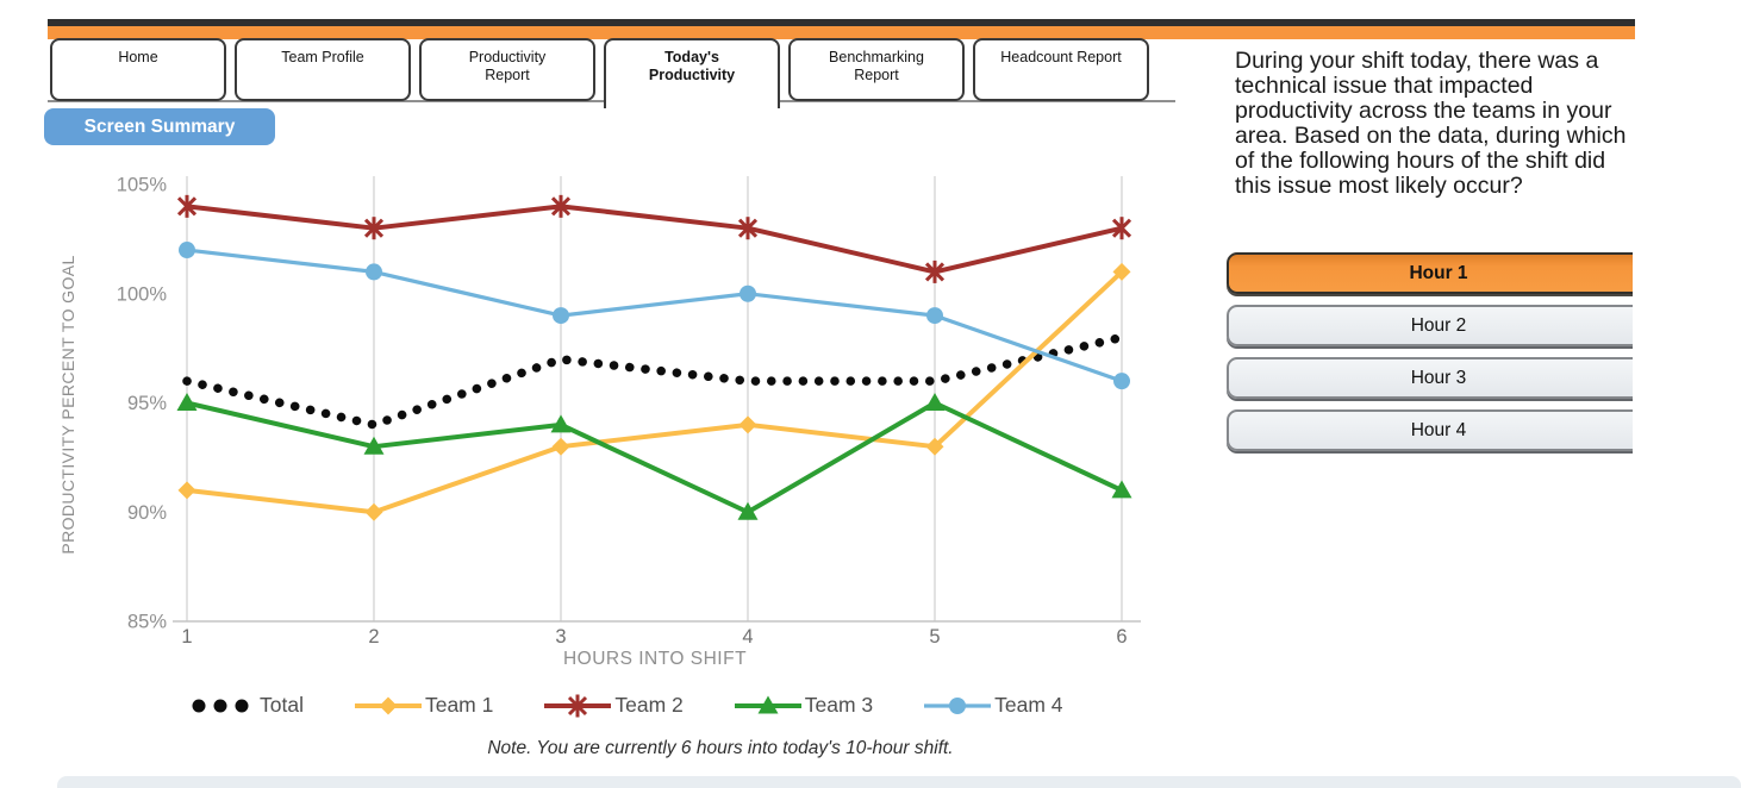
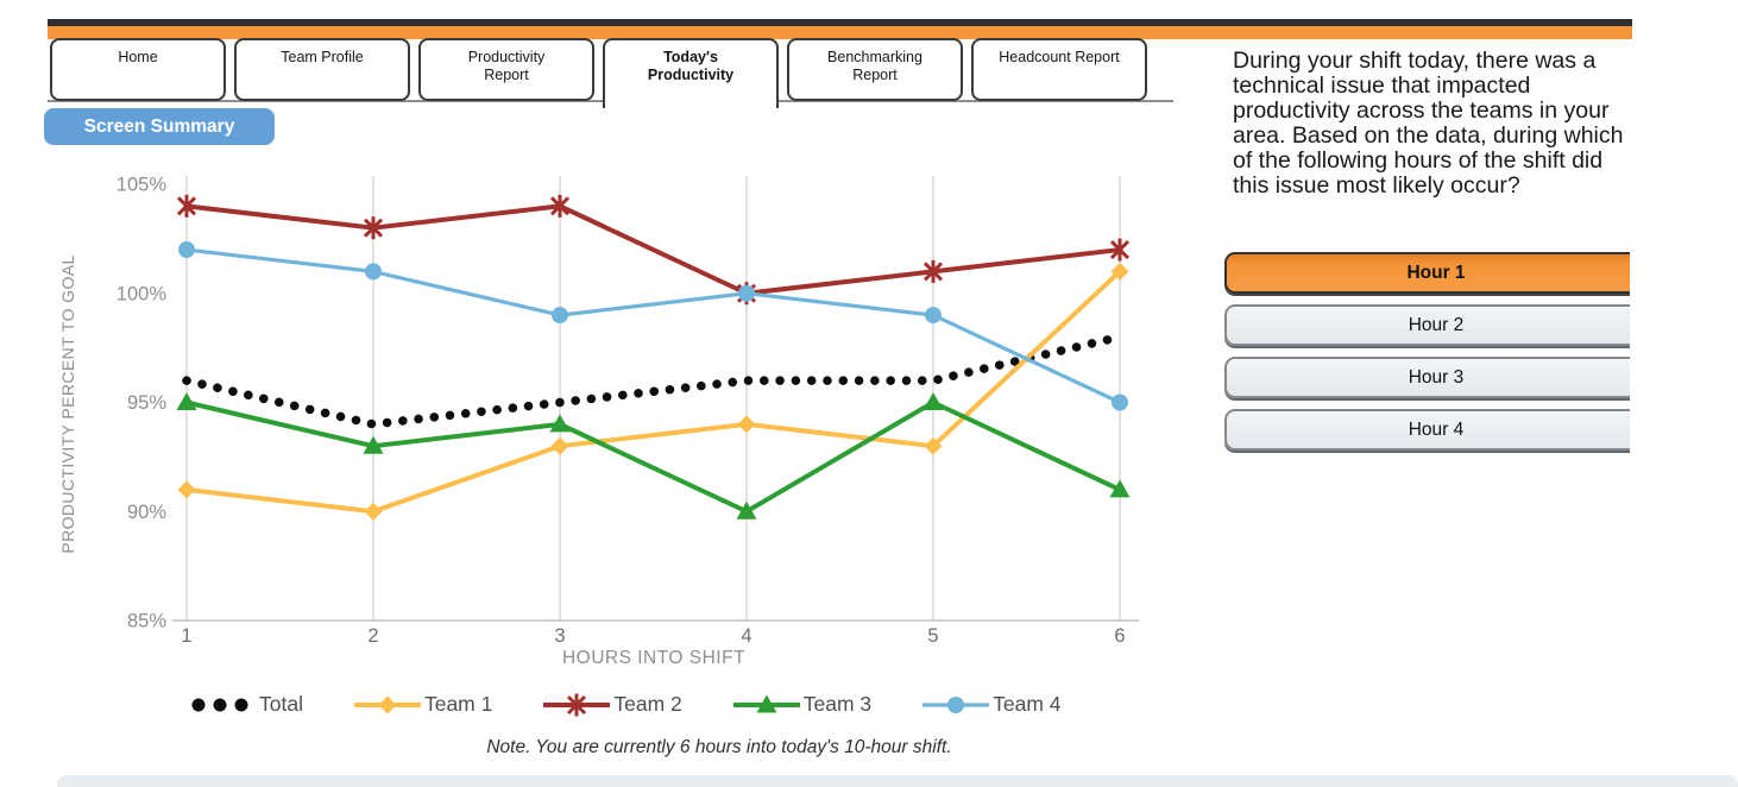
Total/3: 97% -> 95%
Team 2/4: 103% -> 100%
Team 2/6: 103% -> 102%
Team 4/6: 96% -> 95%
